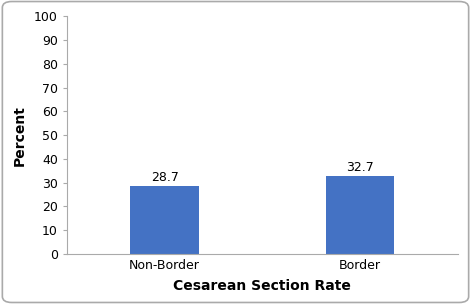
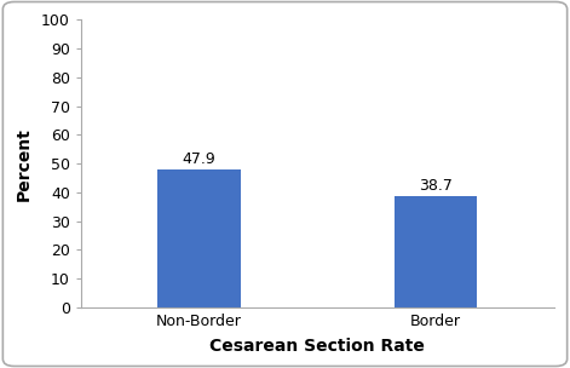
Non-Border: 28.7 -> 47.9
Border: 32.7 -> 38.7
